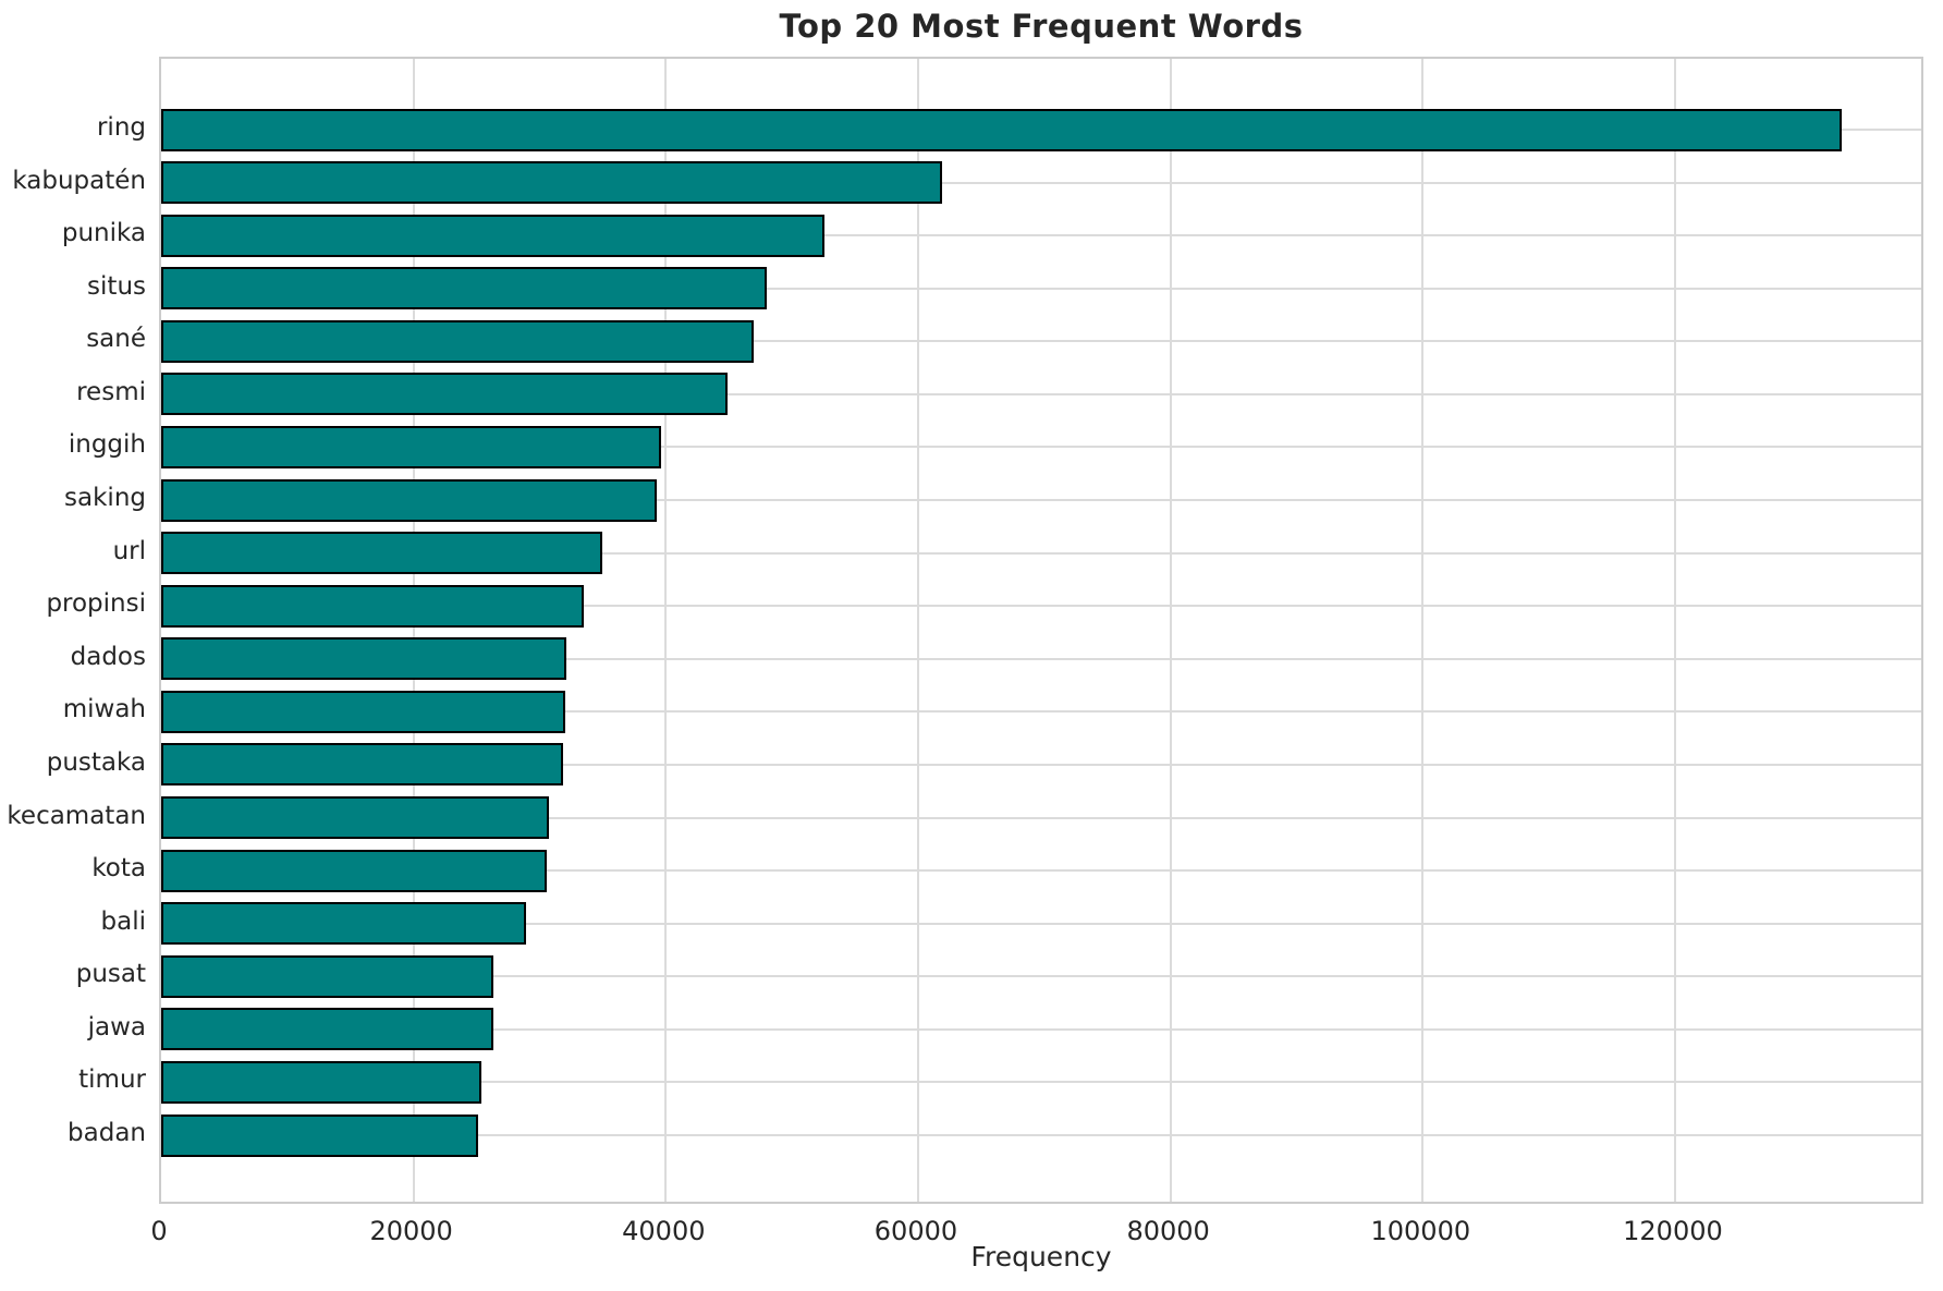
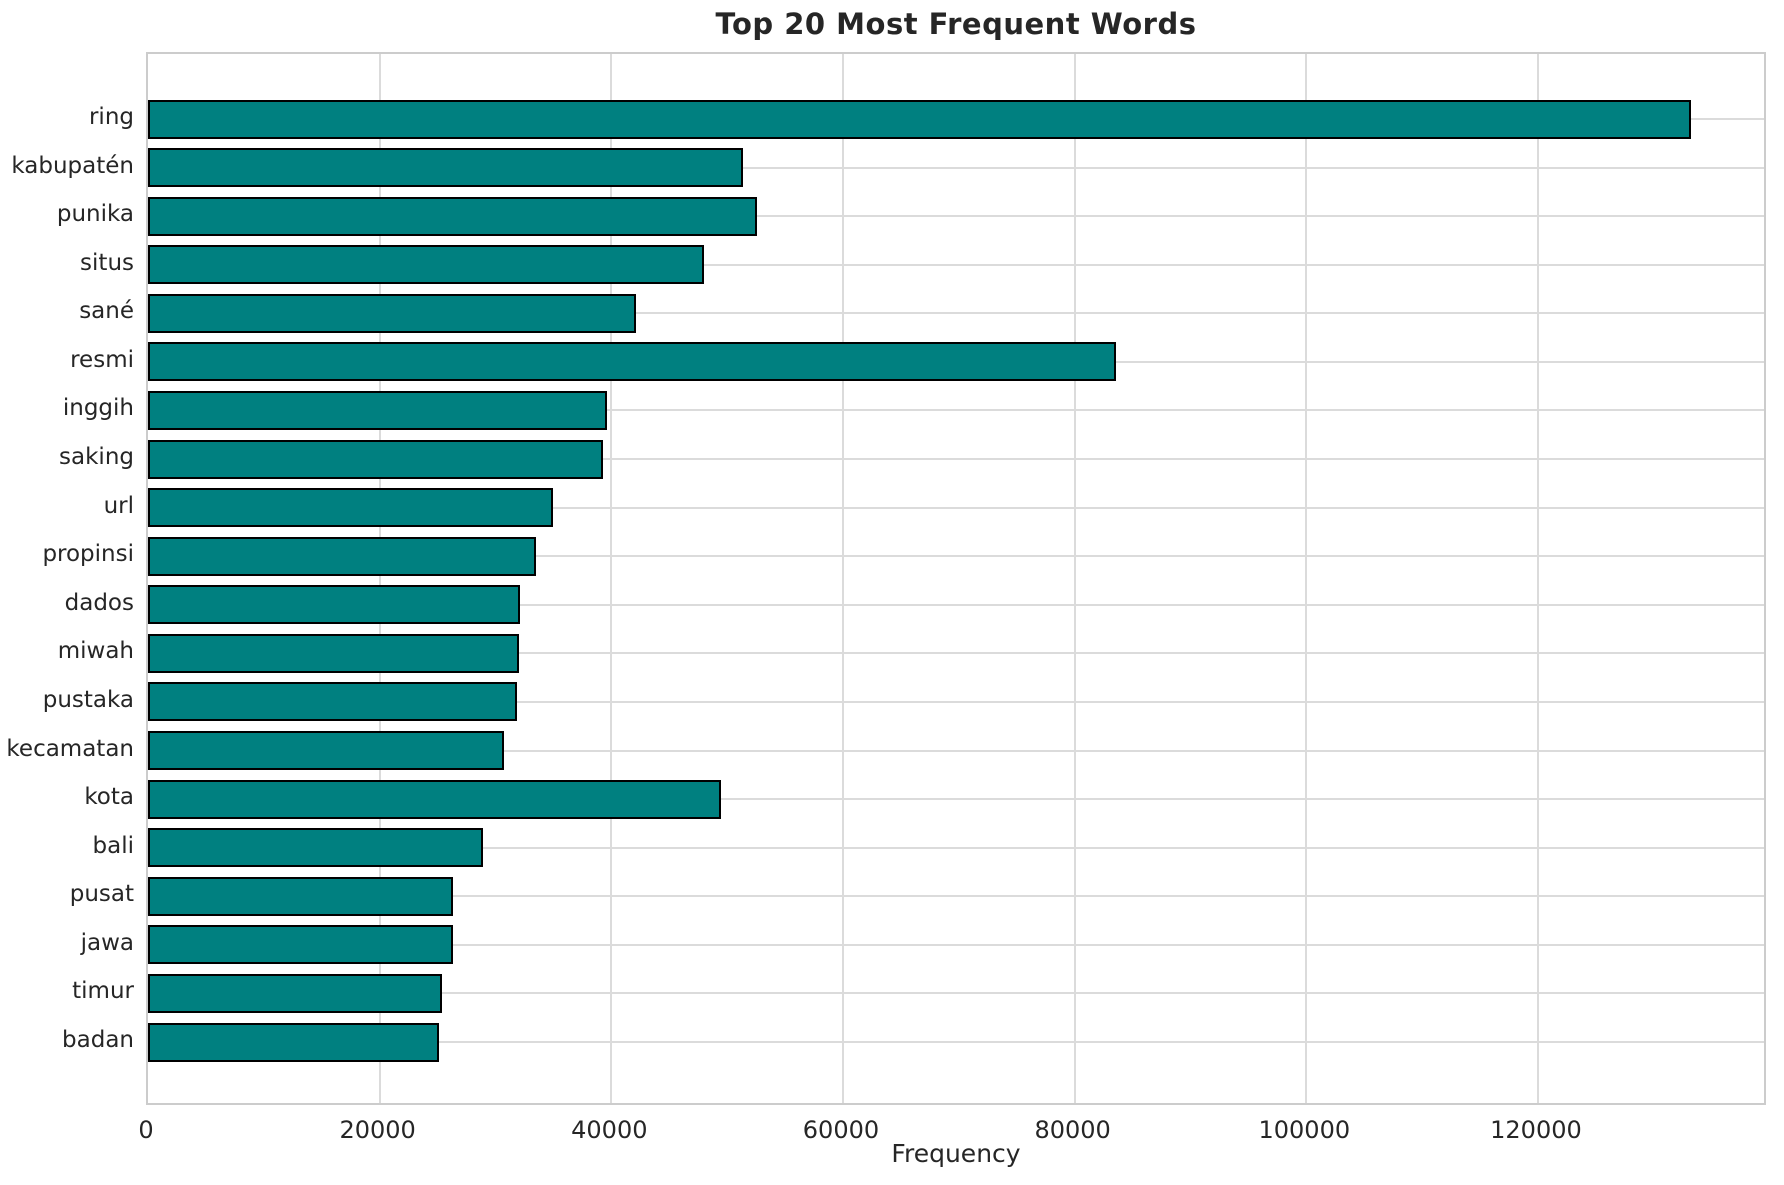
kabupatén: 61900 -> 51400
sané: 47000 -> 42100
resmi: 44900 -> 83600
kota: 30600 -> 49500
